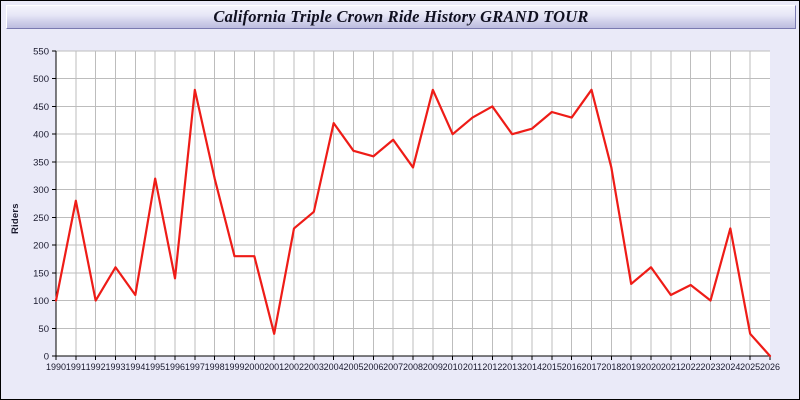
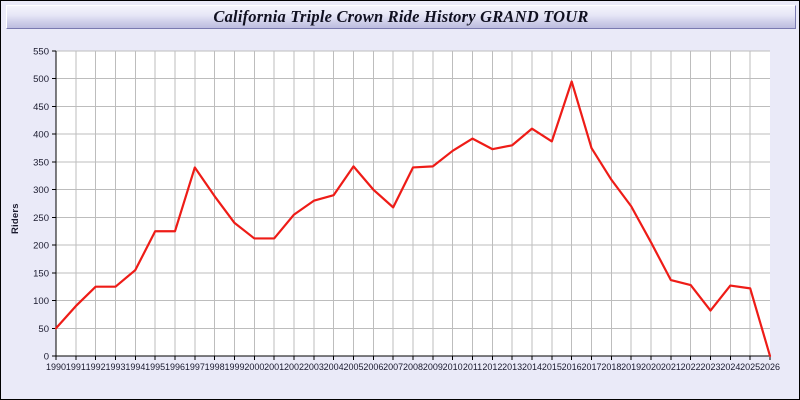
1990: 100 -> 50
1991: 280 -> 90
1992: 100 -> 120
1993: 160 -> 120
1994: 110 -> 160
1995: 320 -> 220
1996: 140 -> 220
1997: 480 -> 340
1998: 320 -> 290
1999: 180 -> 240
2000: 180 -> 210
2001: 40 -> 210
2002: 230 -> 260
2003: 260 -> 280
2004: 420 -> 290
2005: 370 -> 340
2006: 360 -> 300
2007: 390 -> 270
2009: 480 -> 340
2010: 400 -> 370
2011: 430 -> 390
2012: 450 -> 370
2013: 400 -> 380
2015: 440 -> 390
2016: 430 -> 500
2017: 480 -> 380
2018: 340 -> 320
2019: 130 -> 270
2020: 160 -> 200
2021: 110 -> 140
2023: 100 -> 80
2024: 230 -> 130
2025: 40 -> 120
